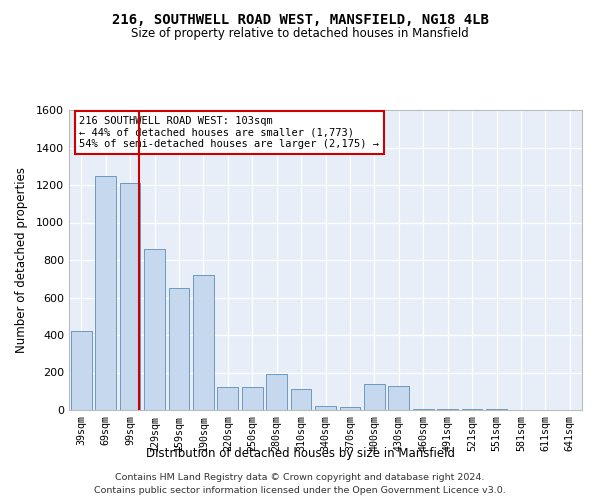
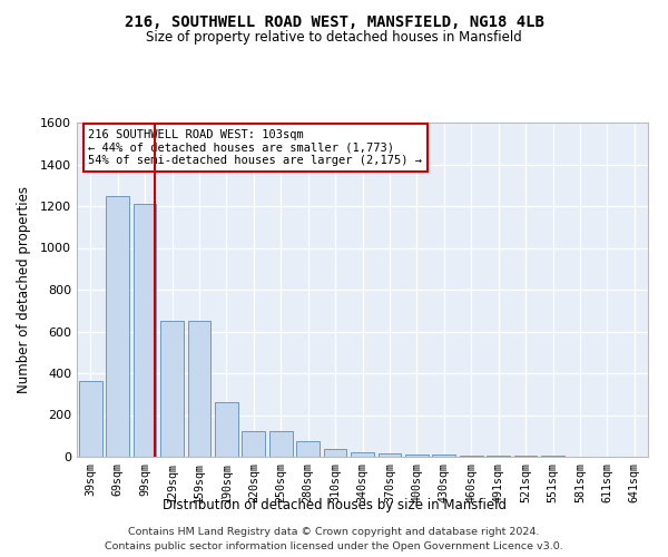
39sqm: 420 -> 360
129sqm: 860 -> 650
190sqm: 720 -> 260
280sqm: 190 -> 80
310sqm: 110 -> 40
400sqm: 140 -> 10
430sqm: 130 -> 10
